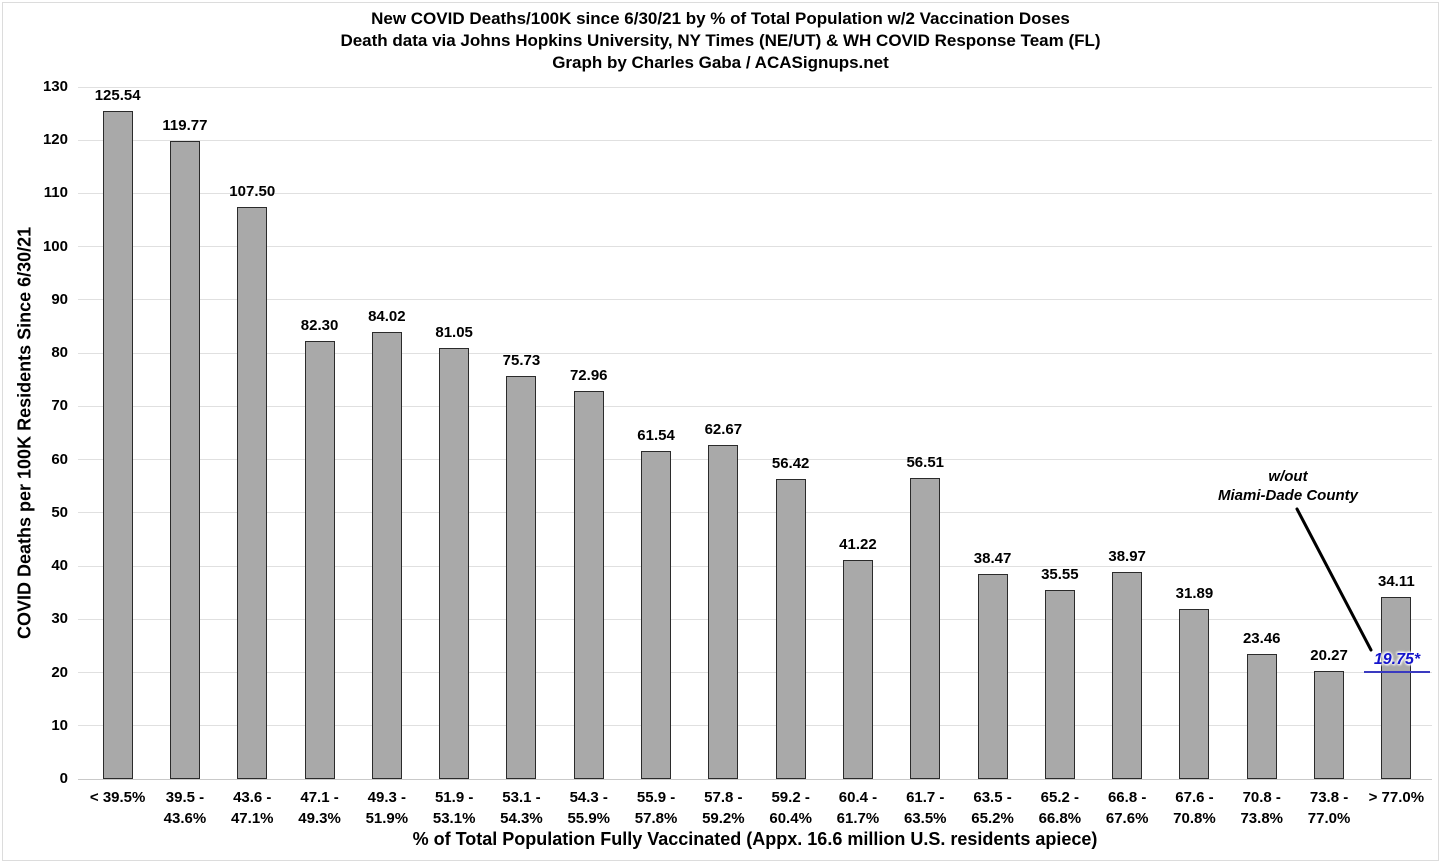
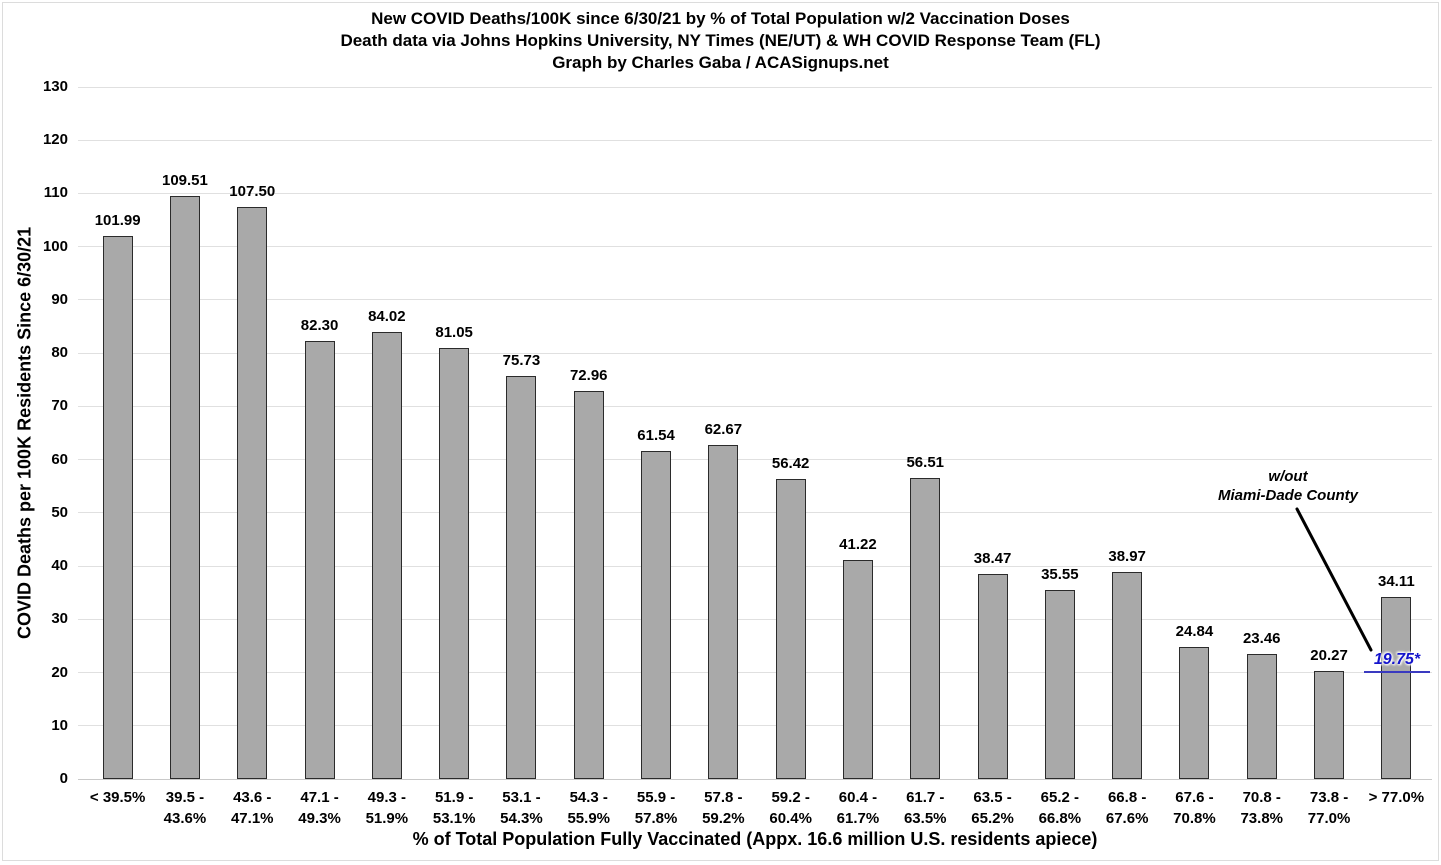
< 39.5%: 125.54 -> 101.99
39.5 - 43.6%: 119.77 -> 109.51
67.6 - 70.8%: 31.89 -> 24.84
